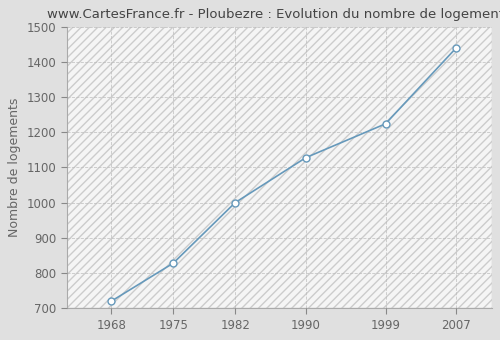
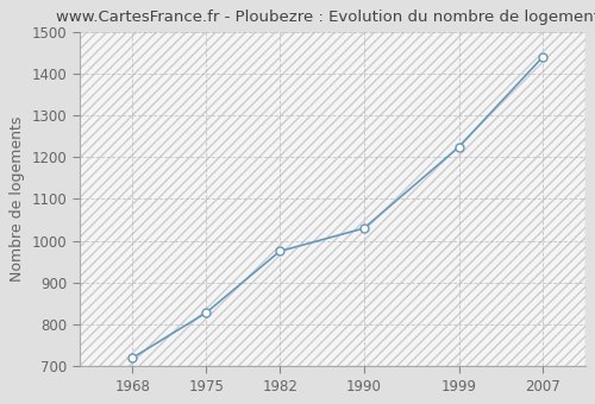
1982: 1000 -> 975
1990: 1128 -> 1030
